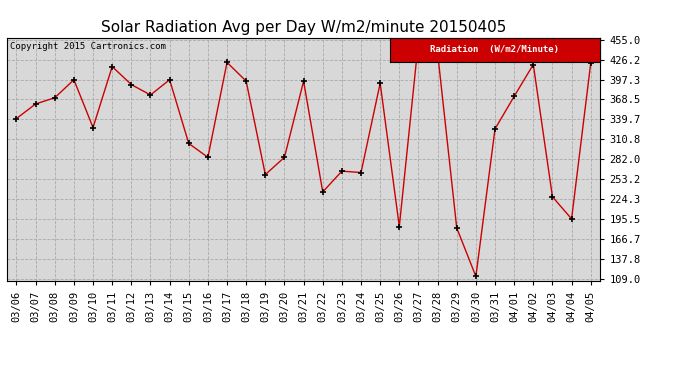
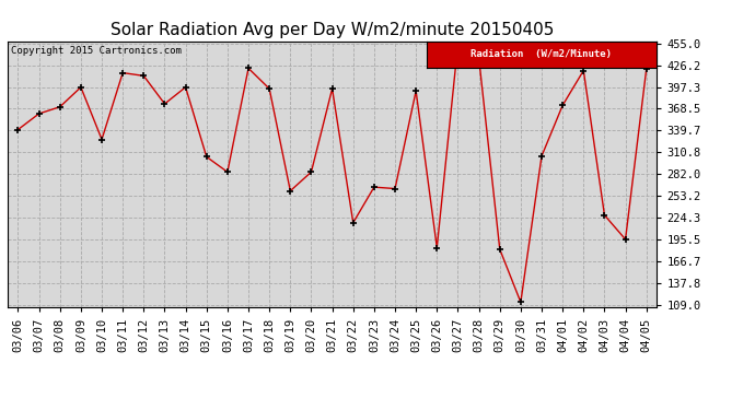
03/12: 390 -> 412
03/22: 235 -> 218
03/31: 326 -> 306
